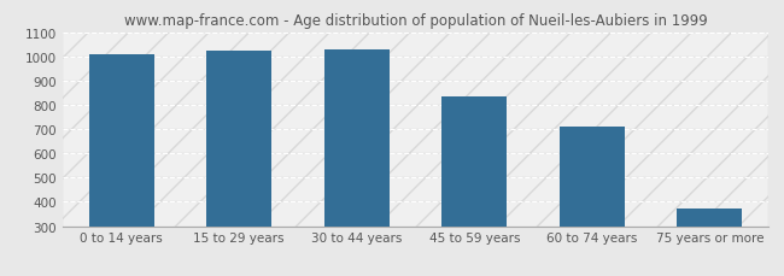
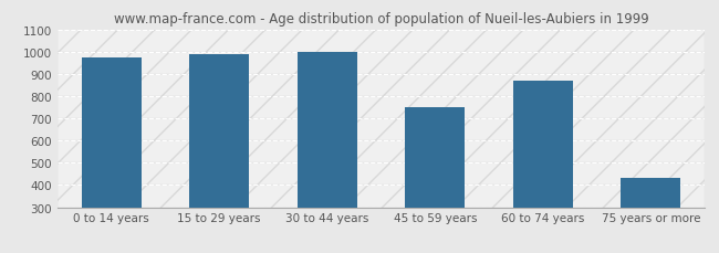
0 to 14 years: 1010 -> 975
15 to 29 years: 1025 -> 990
30 to 44 years: 1030 -> 1000
45 to 59 years: 835 -> 750
60 to 74 years: 710 -> 870
75 years or more: 375 -> 430
